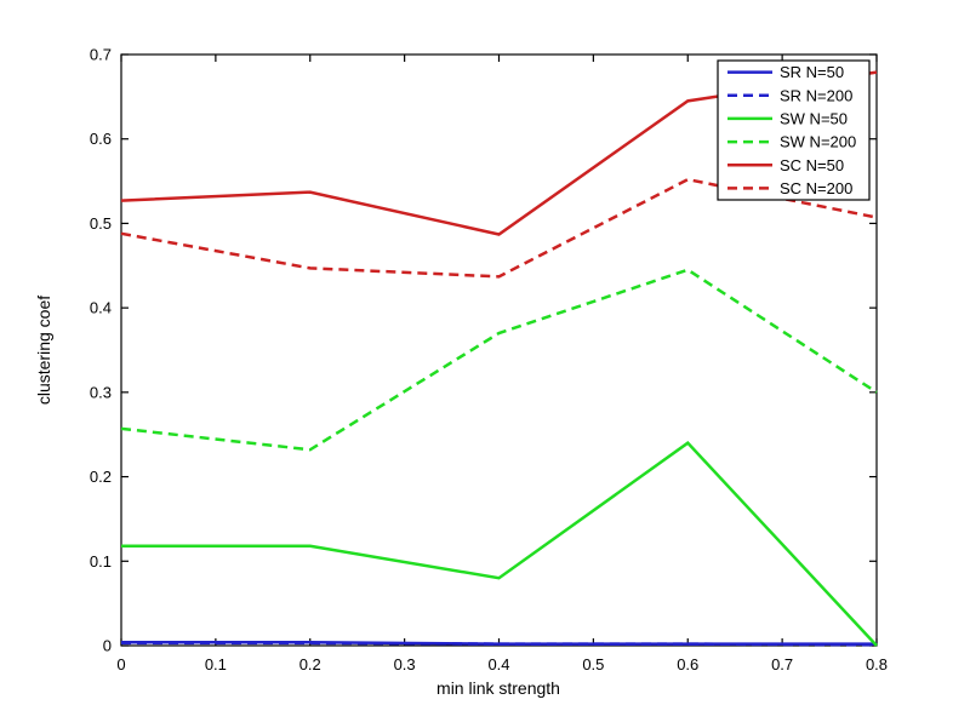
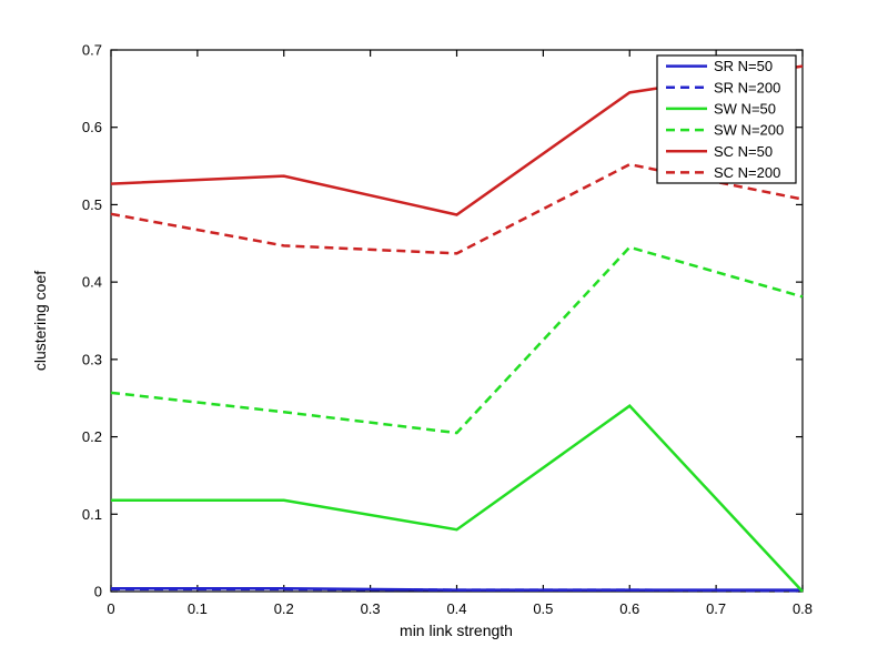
SW N=200/0.4: 0.37 -> 0.20
SW N=200/0.8: 0.30 -> 0.38
